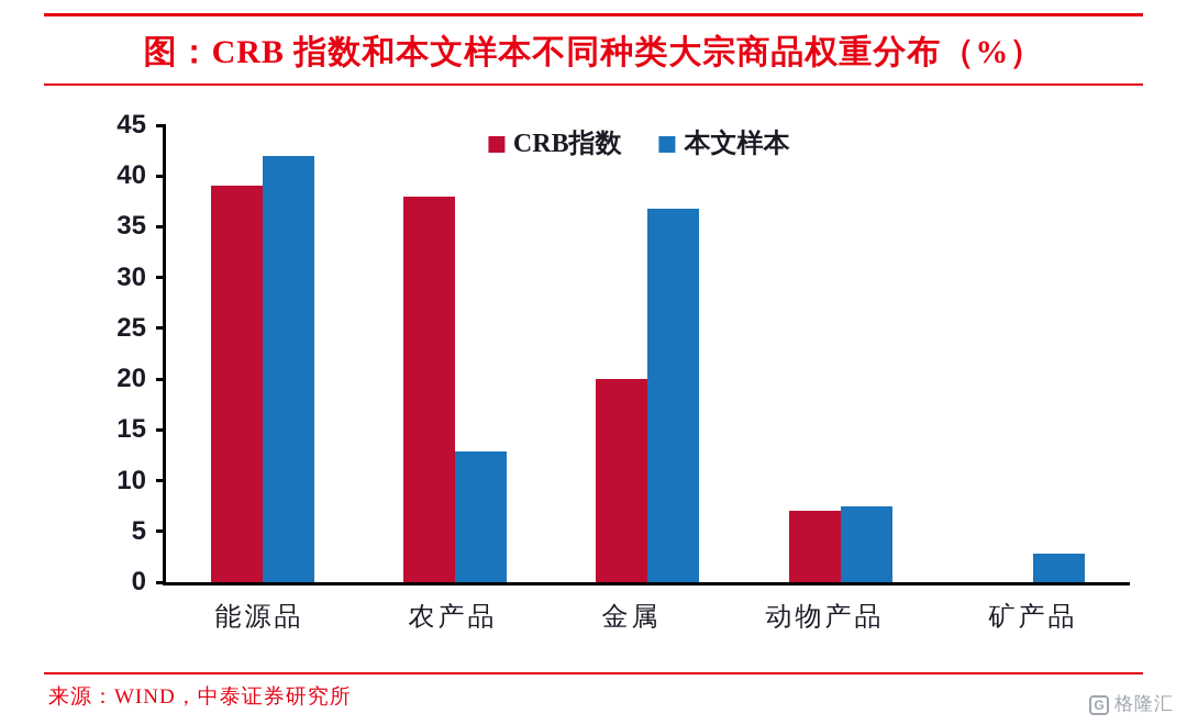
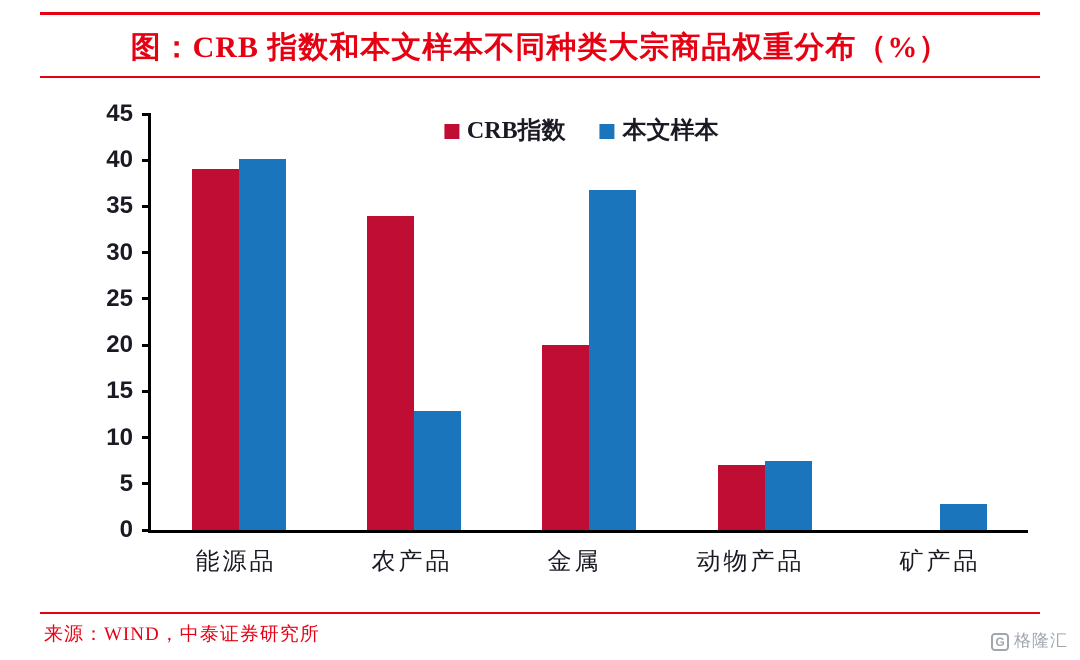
本文样本/能源品: 42 -> 40
CRB指数/农产品: 38 -> 34
